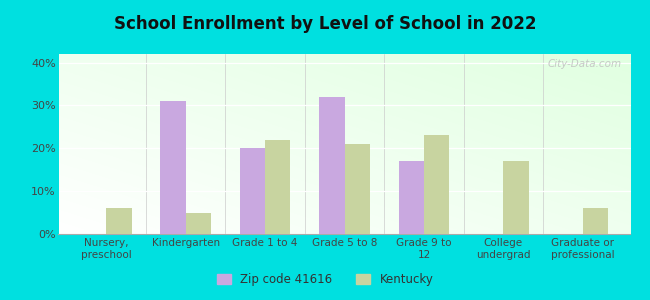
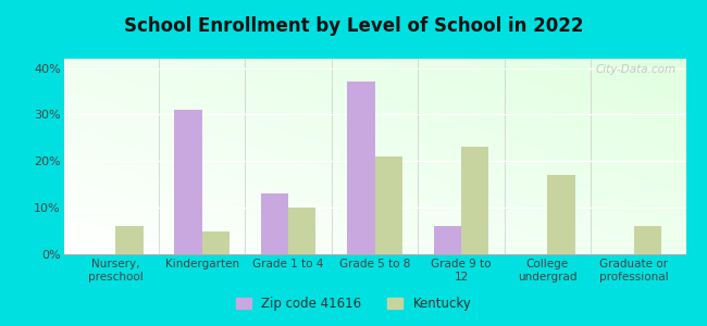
Zip code 41616/Grade 1 to 4: 20% -> 13%
Kentucky/Grade 1 to 4: 22% -> 10%
Zip code 41616/Grade 5 to 8: 32% -> 37%
Zip code 41616/Grade 9 to 12: 17% -> 6%
